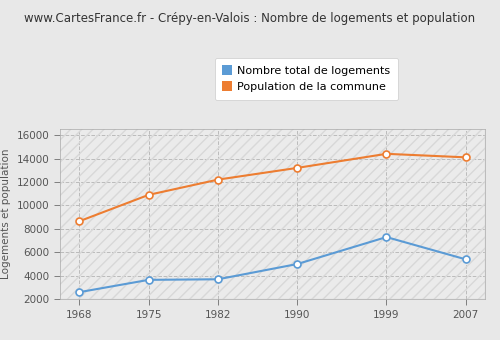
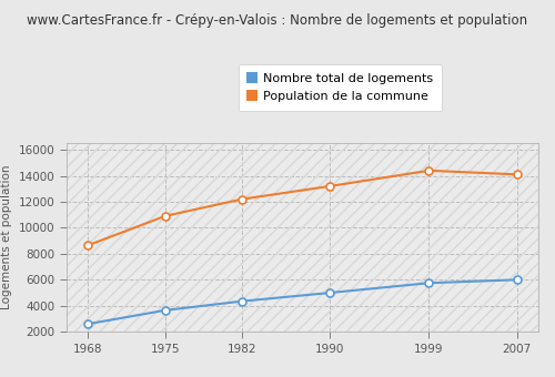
Nombre total de logements/1982: 3700 -> 4400
Nombre total de logements/1999: 7300 -> 5800
Nombre total de logements/2007: 5400 -> 6000
